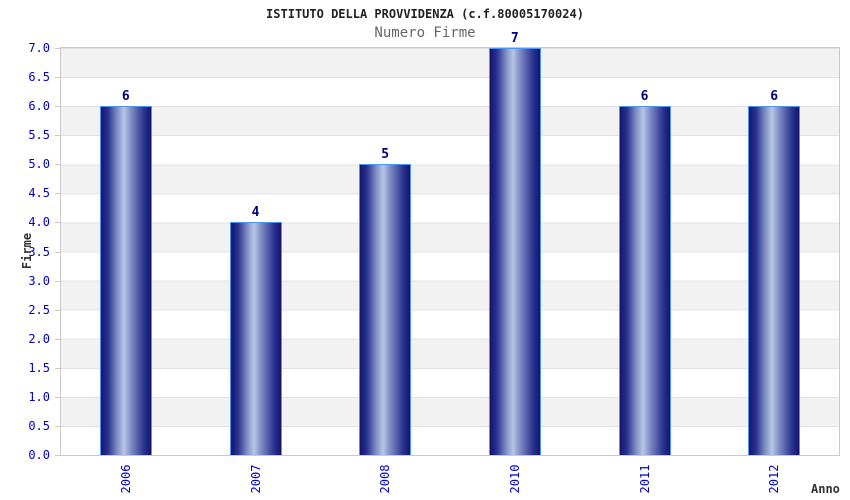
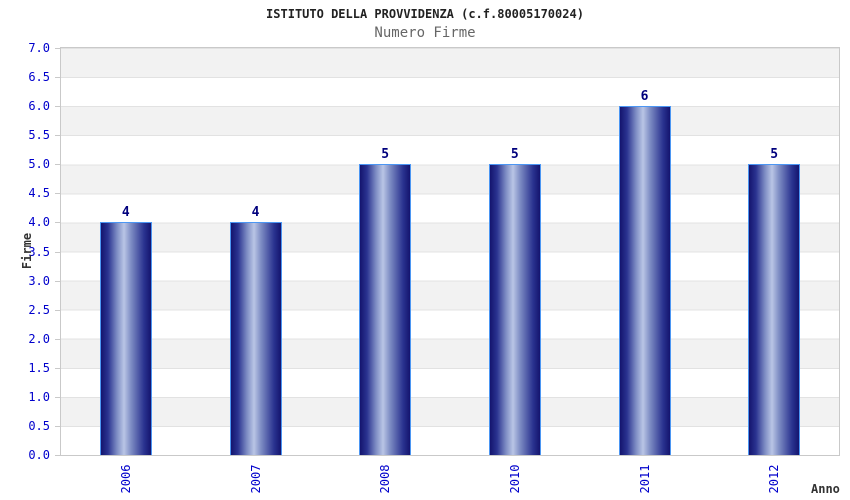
2006: 6 -> 4
2010: 7 -> 5
2012: 6 -> 5
